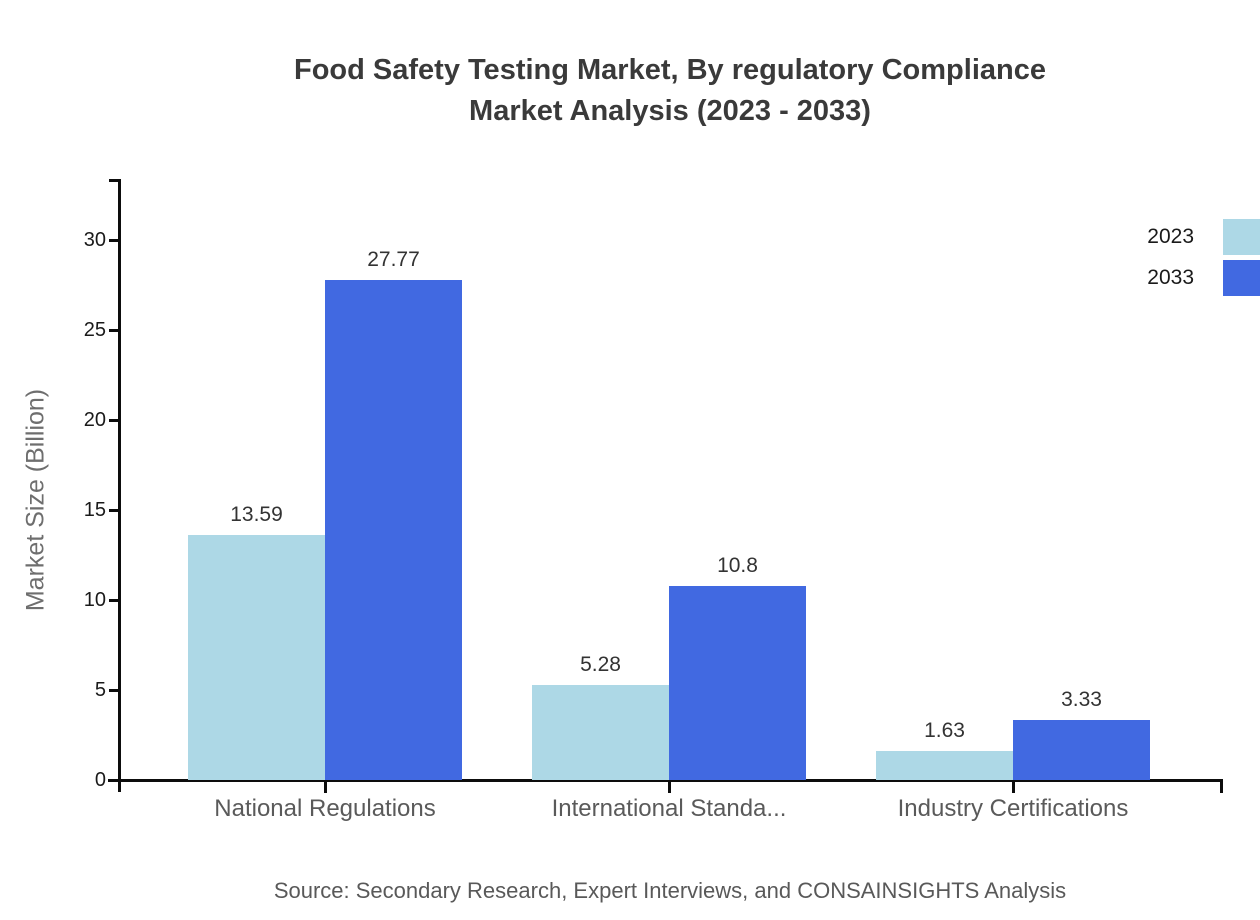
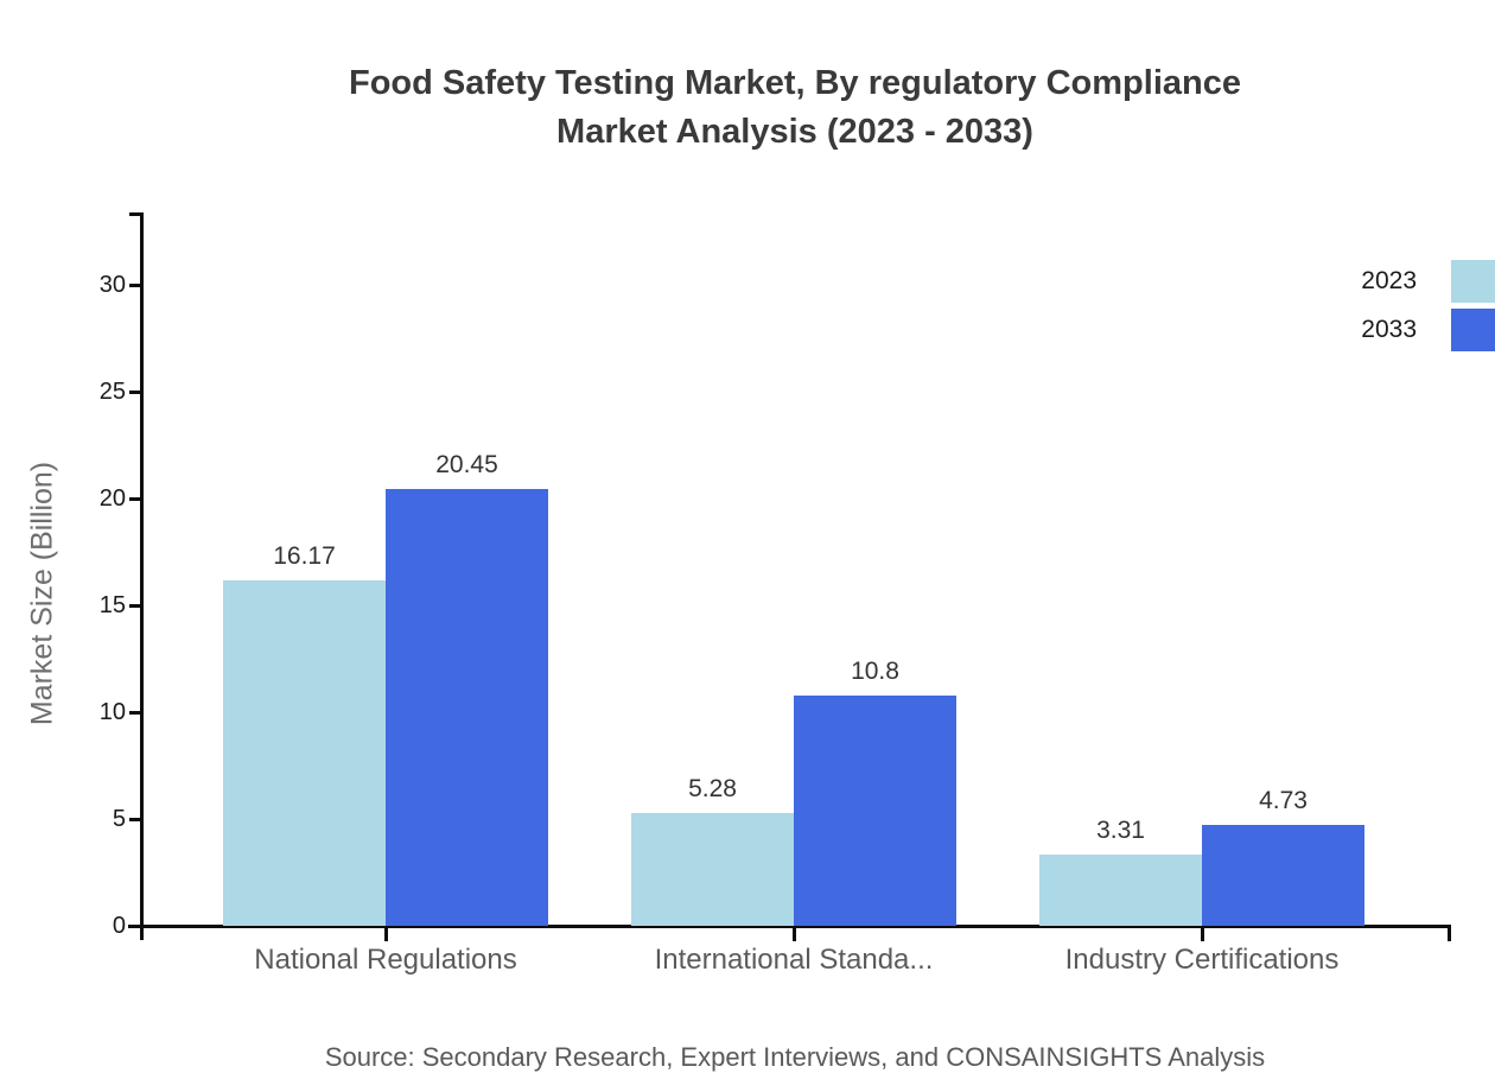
2023/National Regulations: 13.59 -> 16.17
2033/National Regulations: 27.77 -> 20.45
2023/Industry Certifications: 1.63 -> 3.31
2033/Industry Certifications: 3.33 -> 4.73
